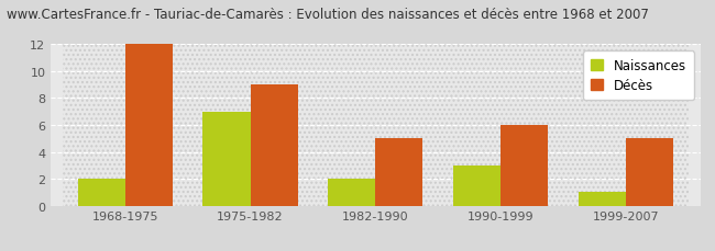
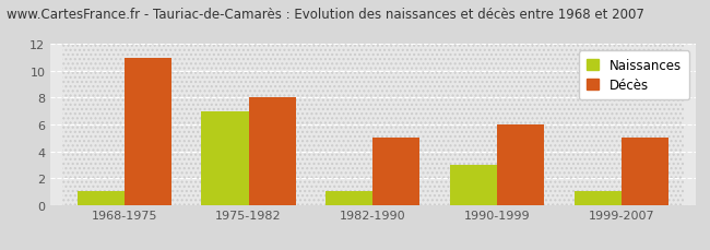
Naissances/1968-1975: 2 -> 1
Décès/1968-1975: 12 -> 11
Décès/1975-1982: 9 -> 8
Naissances/1982-1990: 2 -> 1
